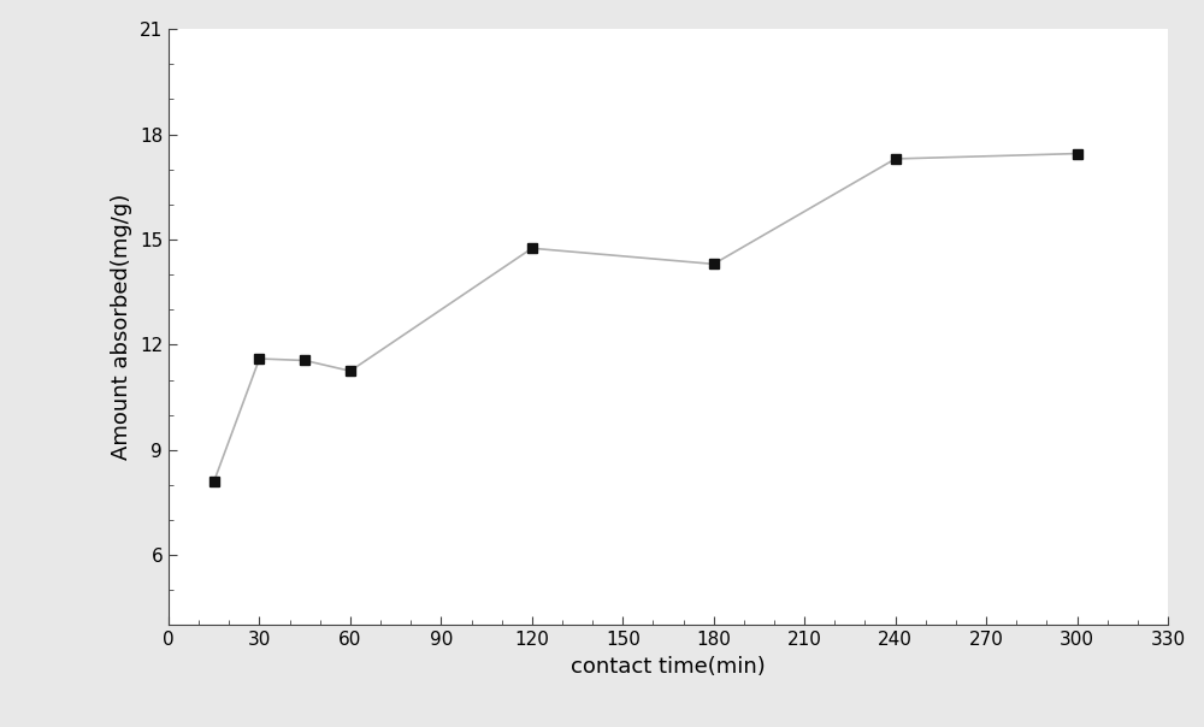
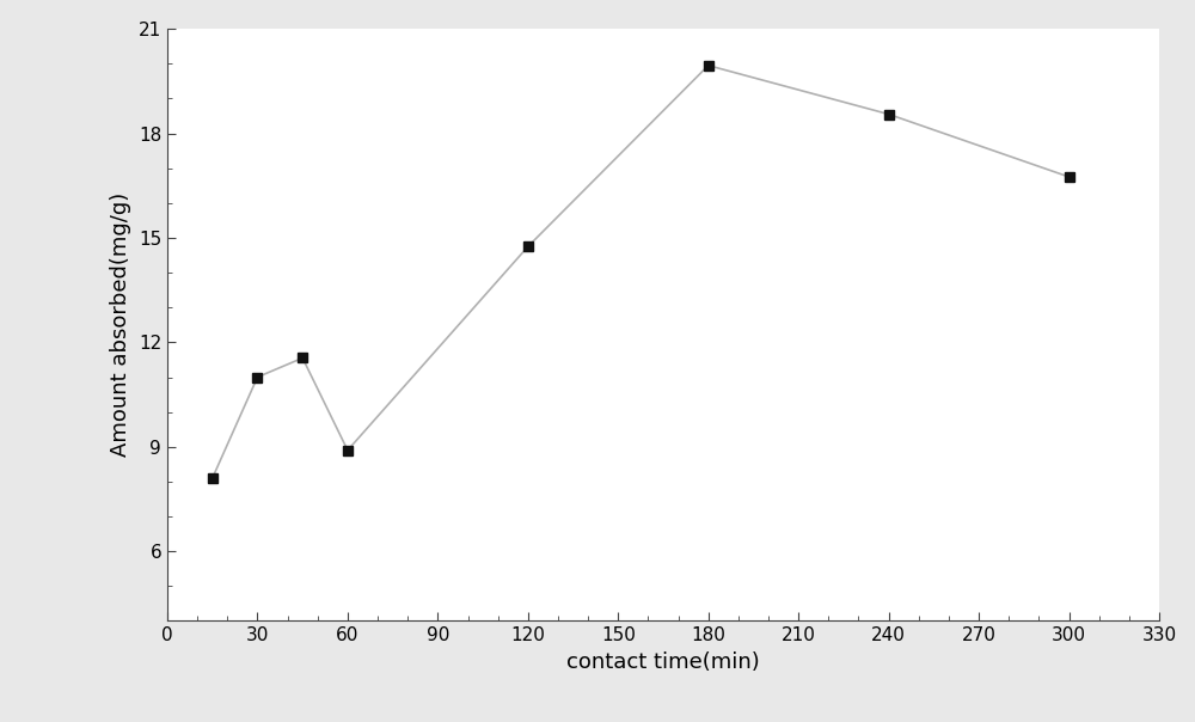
30: 11.60 -> 11.00
60: 11.25 -> 8.90
180: 14.30 -> 19.95
240: 17.30 -> 18.55
300: 17.45 -> 16.75
